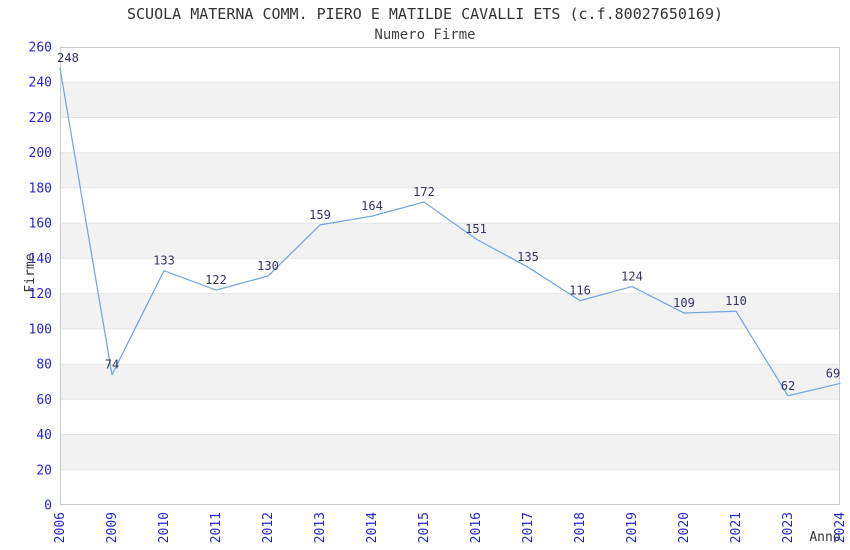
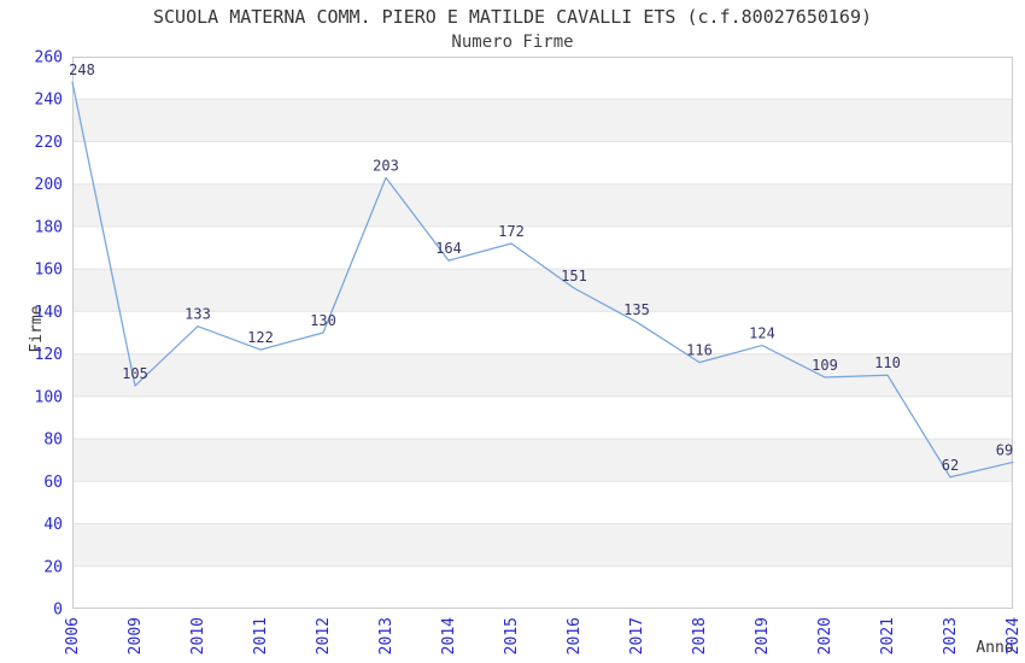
2009: 74 -> 105
2013: 159 -> 203
